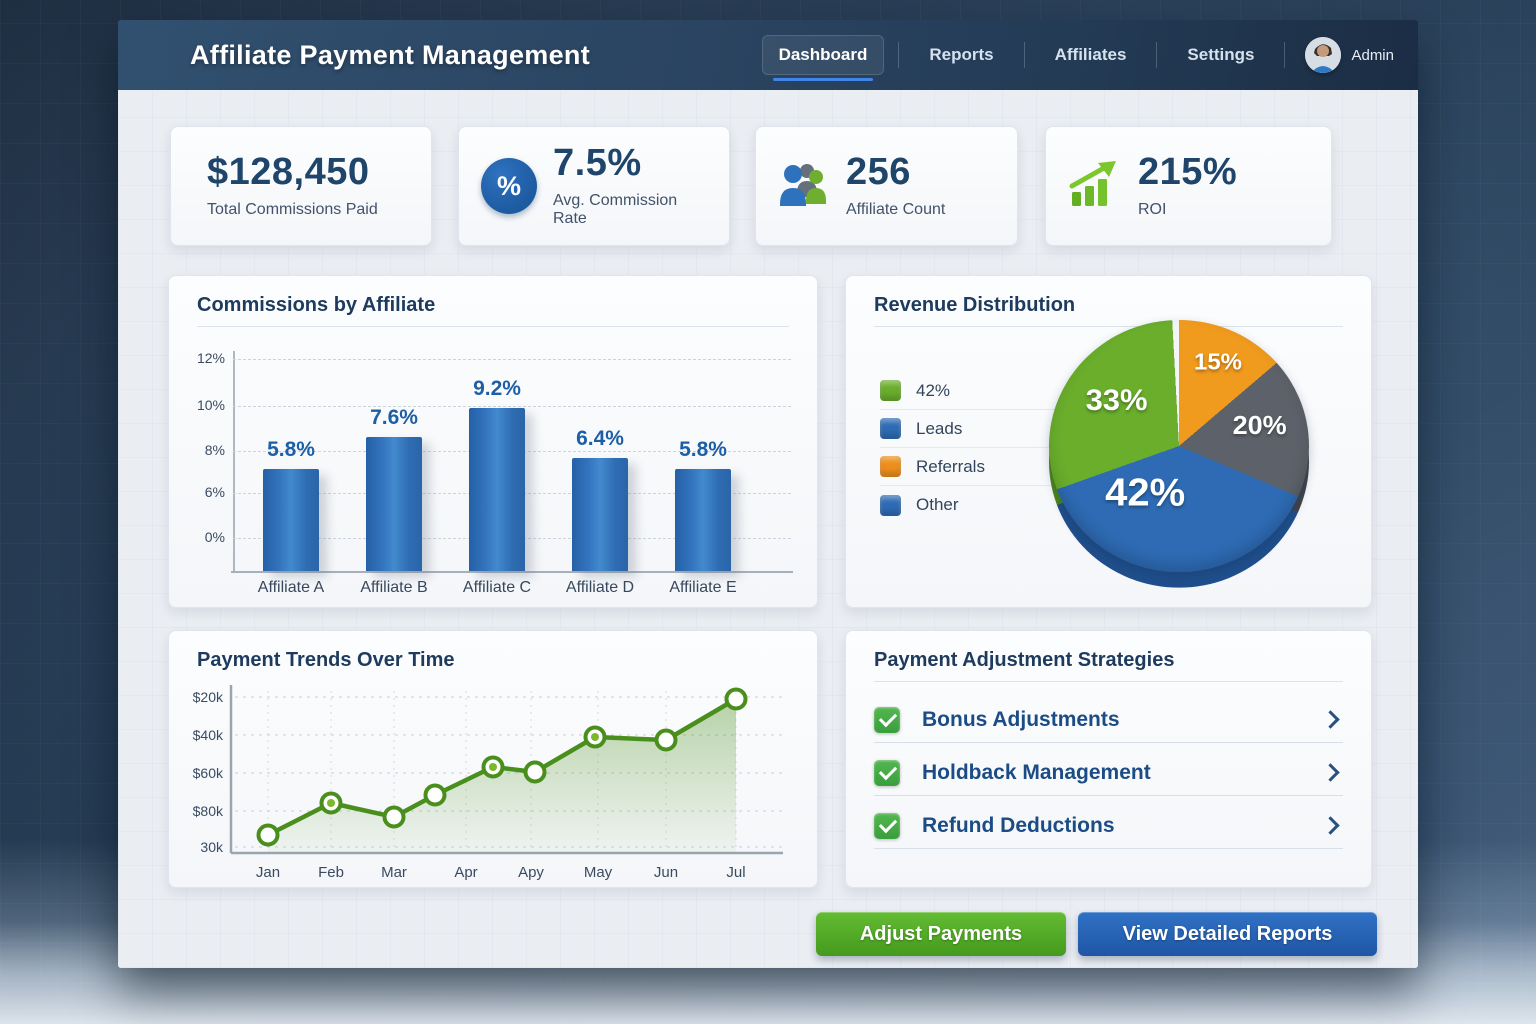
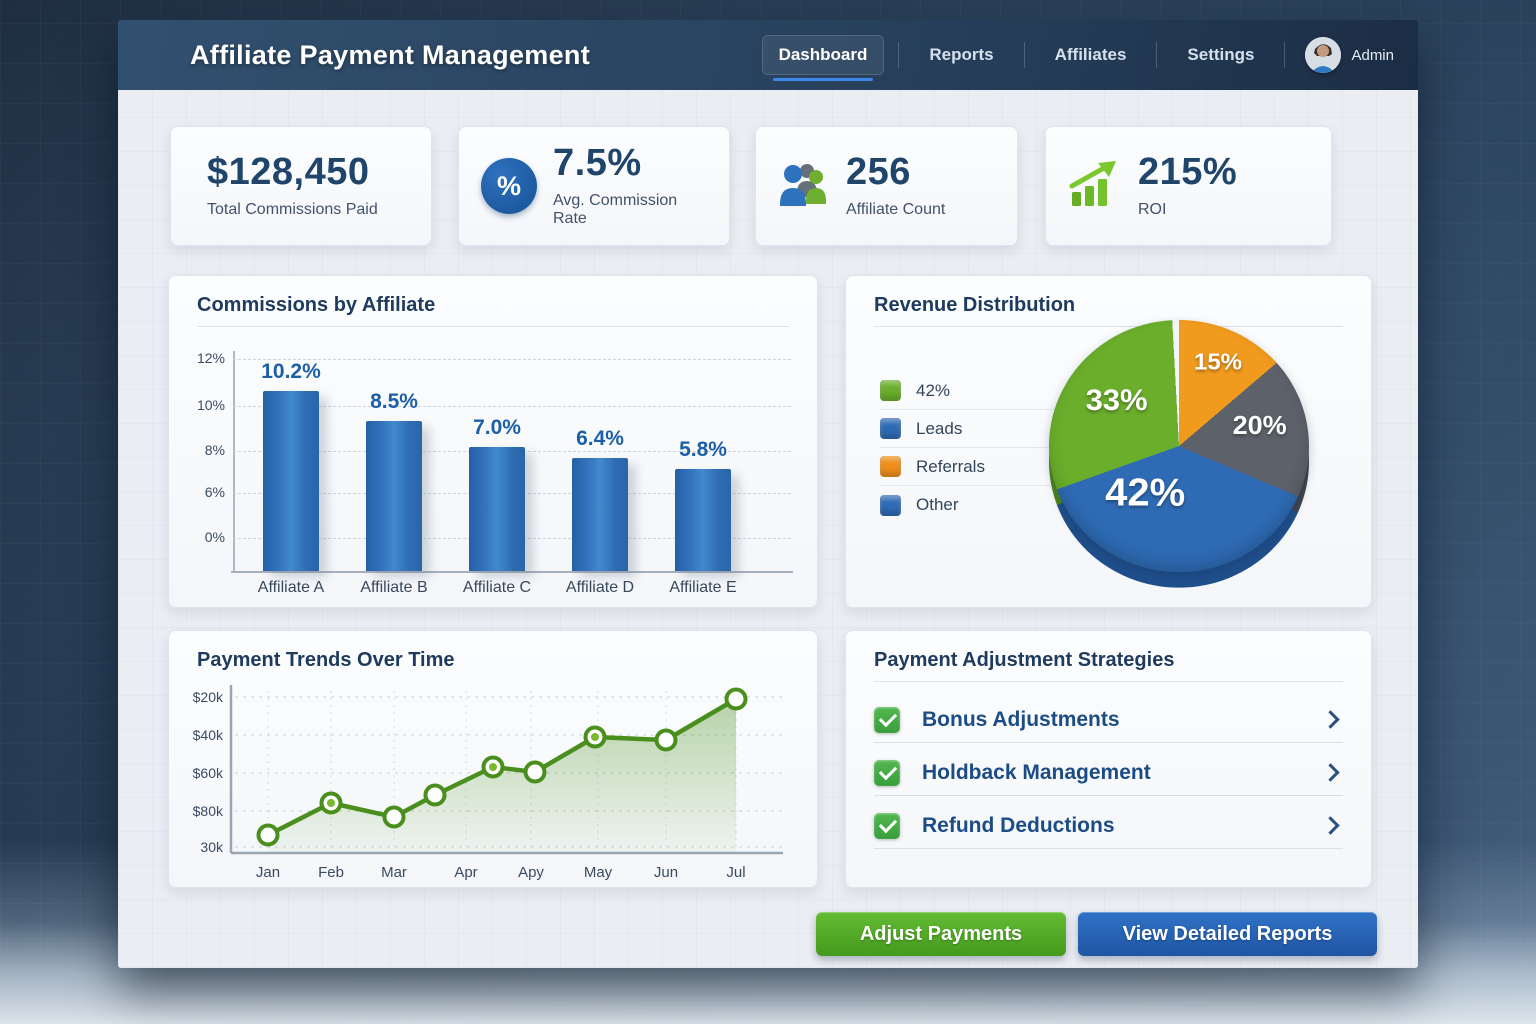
Commissions by Affiliate/Affiliate A: 5.8% -> 10.2%
Commissions by Affiliate/Affiliate B: 7.6% -> 8.5%
Commissions by Affiliate/Affiliate C: 9.2% -> 7.0%
